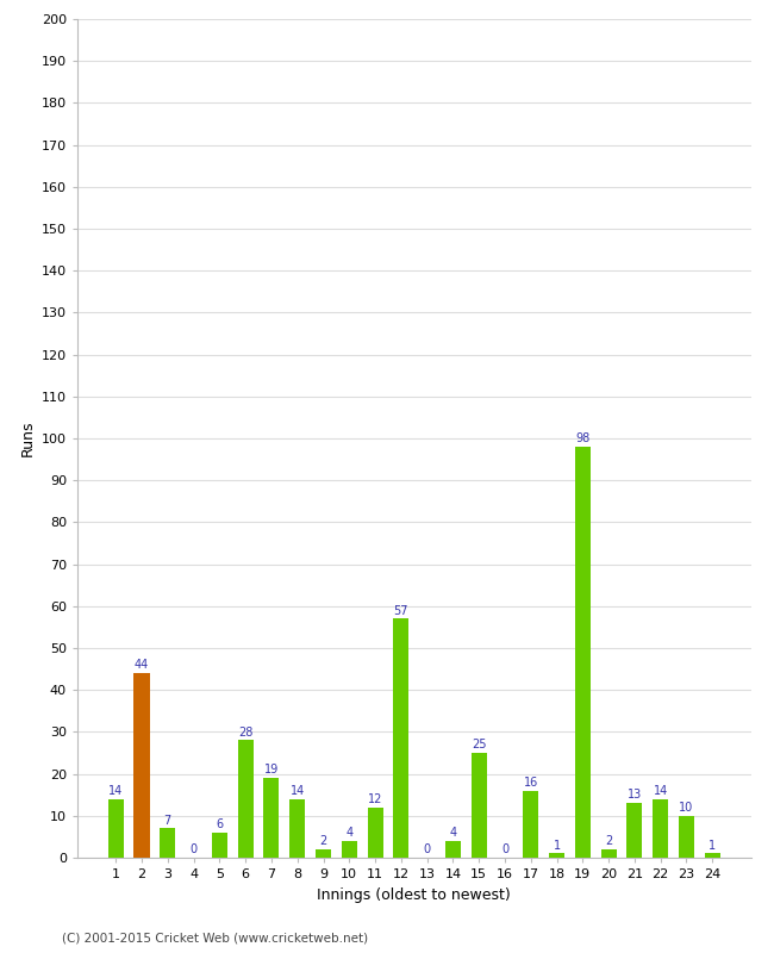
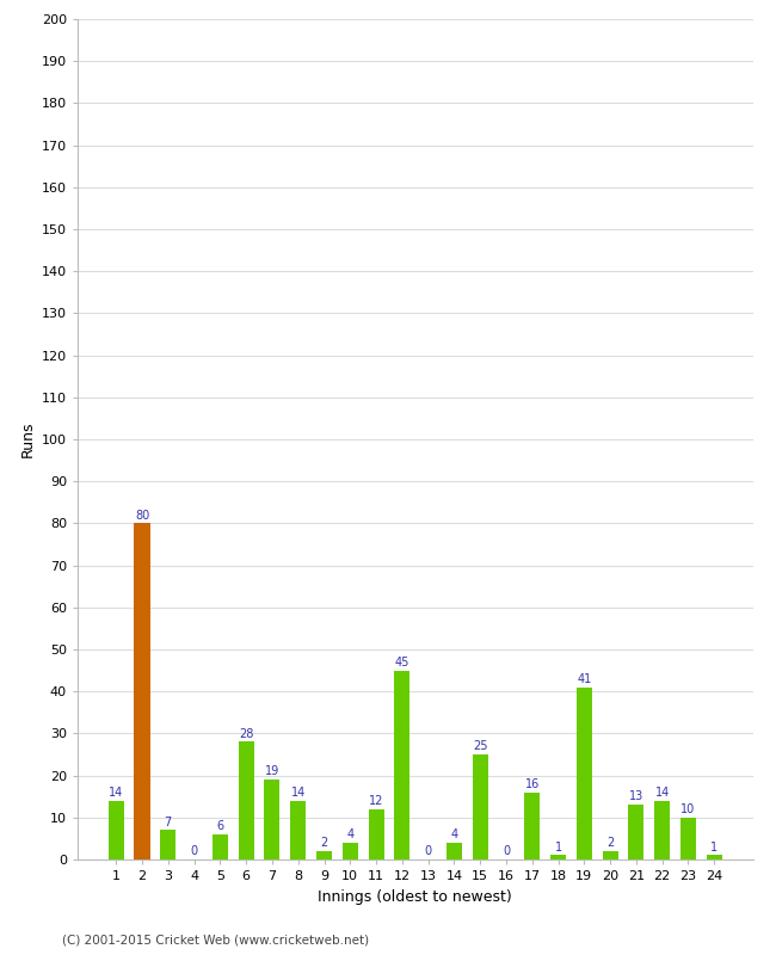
2: 44 -> 80
12: 57 -> 45
19: 98 -> 41
